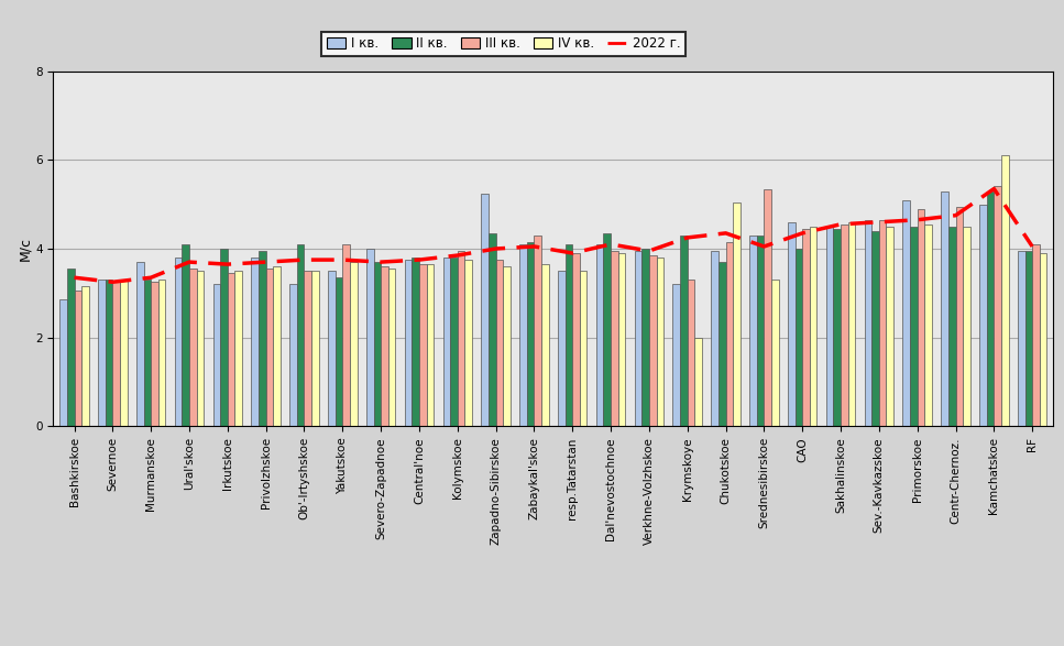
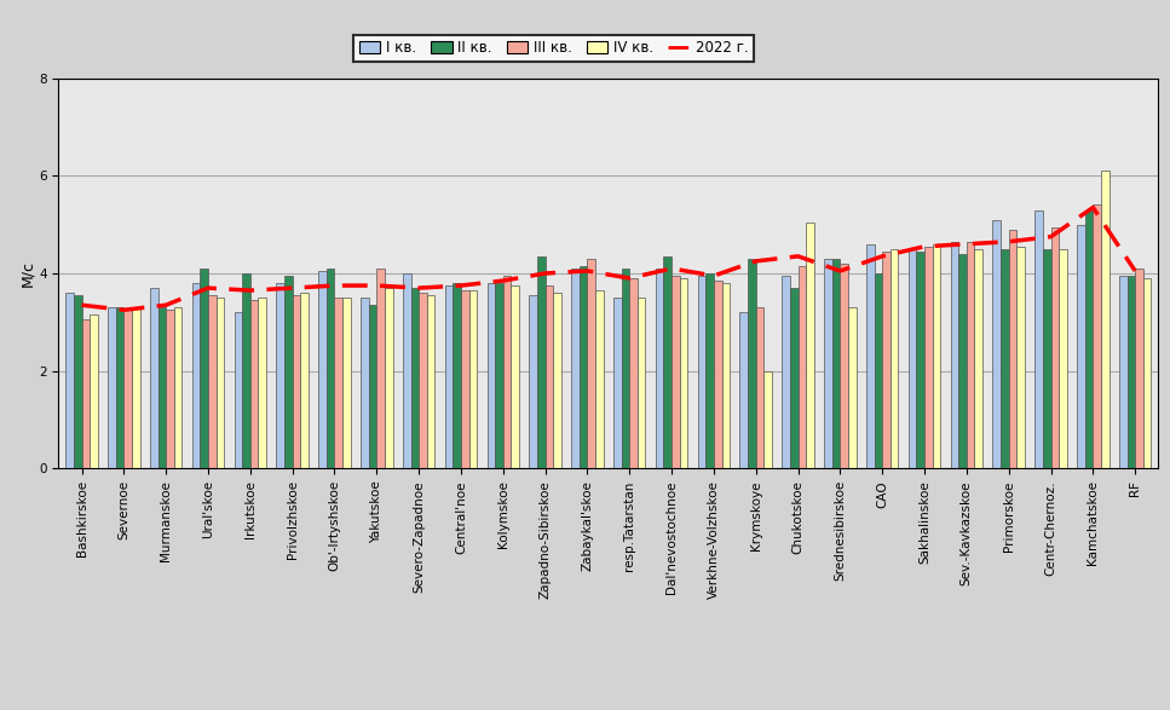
I кв./Bashkirskoe: 2.85 -> 3.60
I кв./Ob'-Irtyshskoe: 3.20 -> 4.05
I кв./Zapadno-Sibirskoe: 5.25 -> 3.55
III кв./Srednesibirskoe: 5.35 -> 4.20
